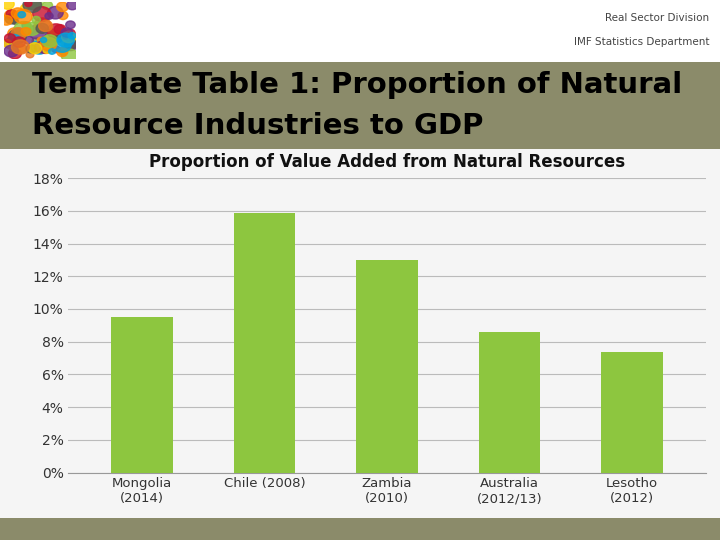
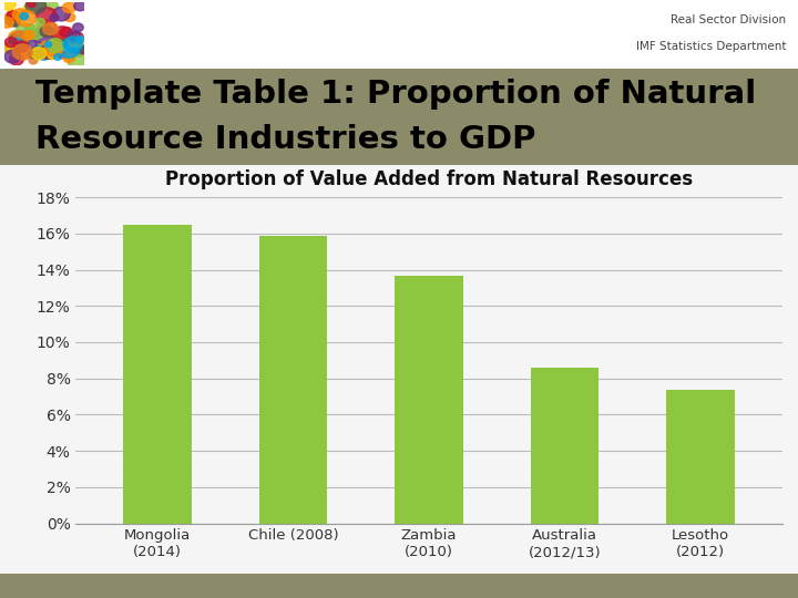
Mongolia (2014): 9.5% -> 16.5%
Zambia (2010): 13.0% -> 13.7%
